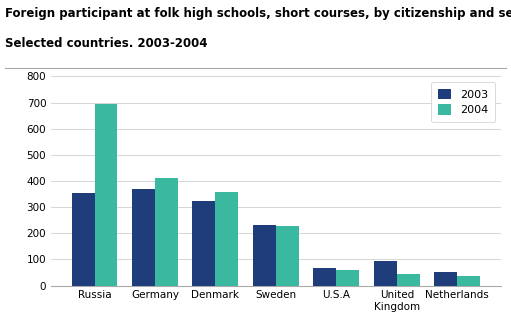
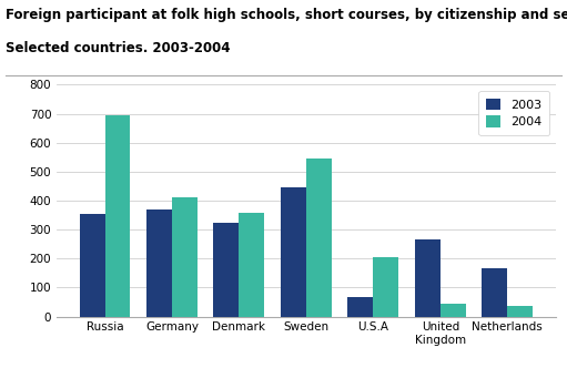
2003/Sweden: 230 -> 445
2004/Sweden: 227 -> 545
2004/U.S.A: 60 -> 205
2003/United Kingdom: 93 -> 265
2003/Netherlands: 50 -> 165
